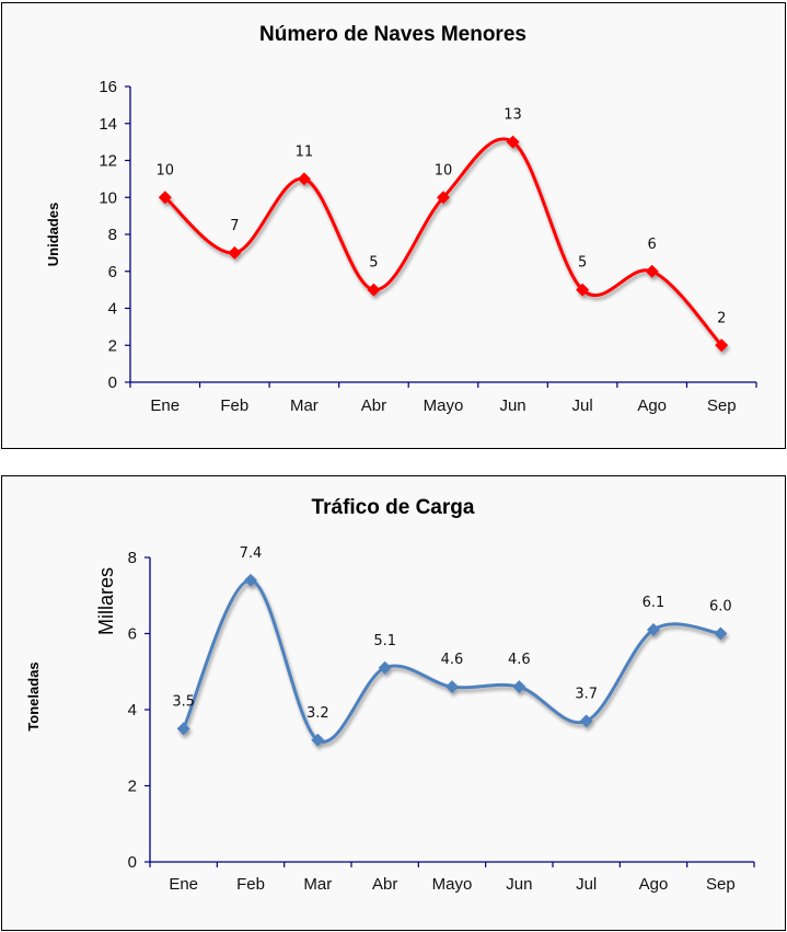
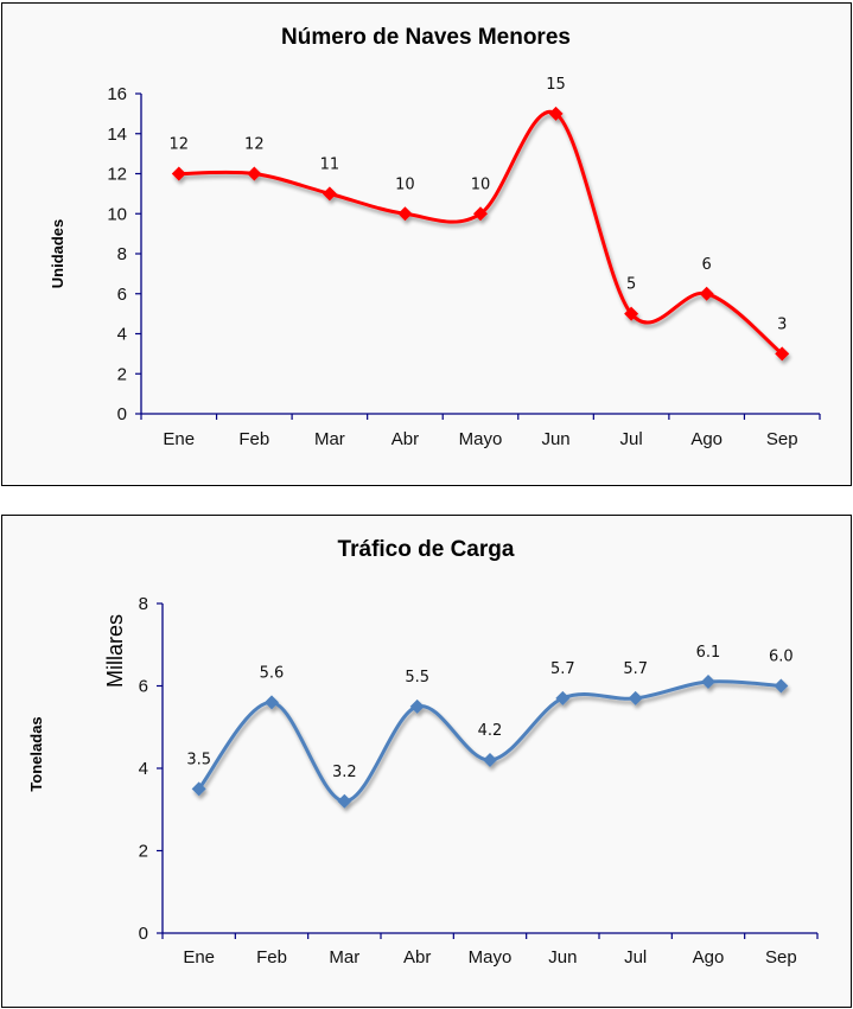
Número de Naves Menores/Ene: 10 -> 12
Número de Naves Menores/Feb: 7 -> 12
Número de Naves Menores/Abr: 5 -> 10
Número de Naves Menores/Jun: 13 -> 15
Número de Naves Menores/Sep: 2 -> 3
Tráfico de Carga/Feb: 7.4 -> 5.6
Tráfico de Carga/Abr: 5.1 -> 5.5
Tráfico de Carga/Mayo: 4.6 -> 4.2
Tráfico de Carga/Jun: 4.6 -> 5.7
Tráfico de Carga/Jul: 3.7 -> 5.7
